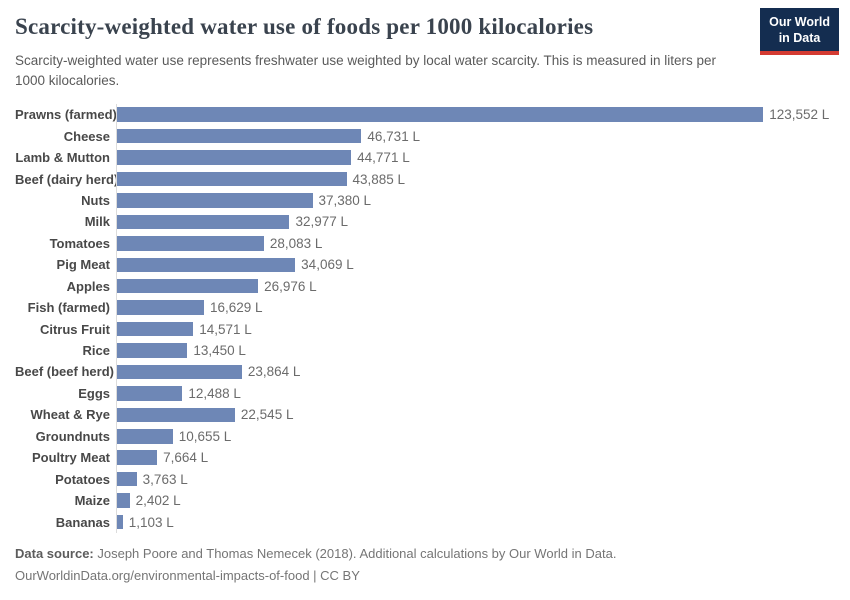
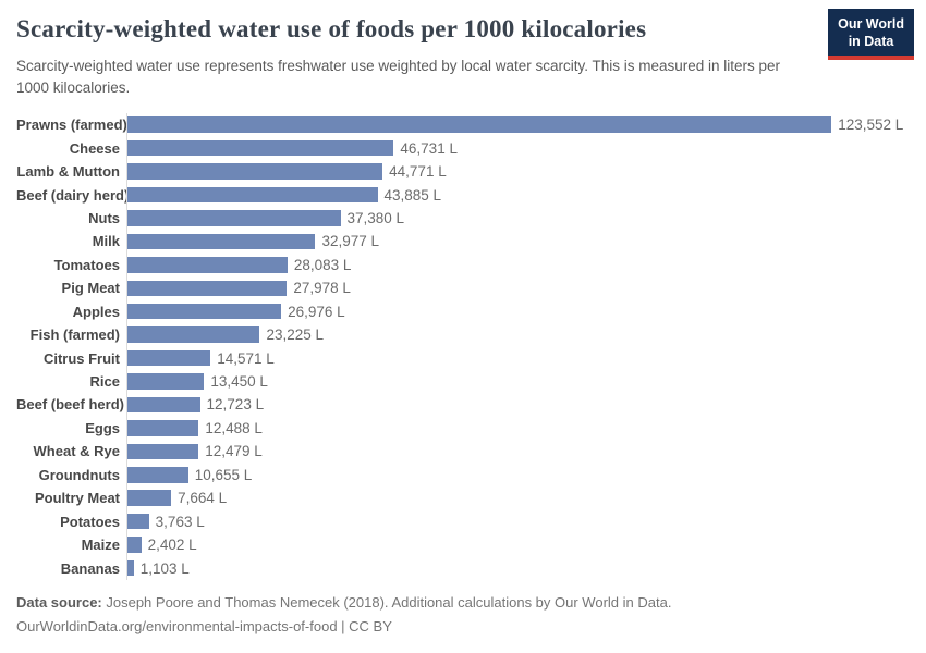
Pig Meat: 34,069 -> 27,978
Fish (farmed): 16,629 -> 23,225
Beef (beef herd): 23,864 -> 12,723
Wheat & Rye: 22,545 -> 12,479
